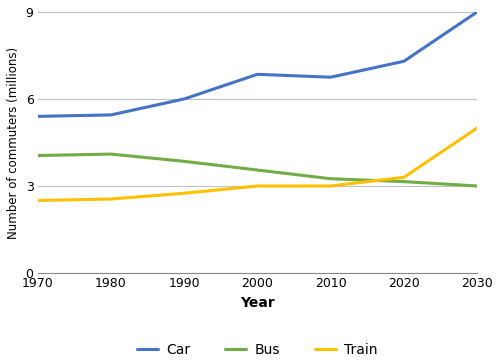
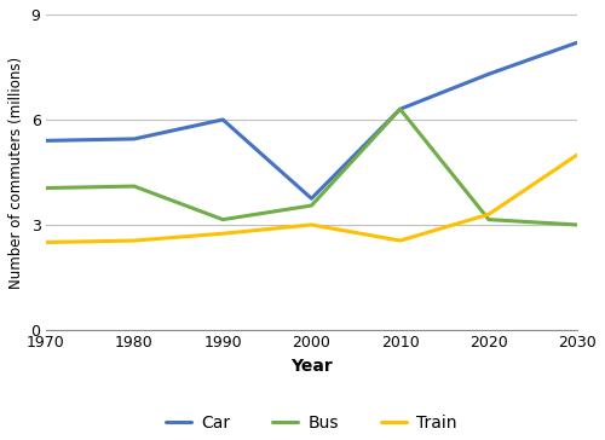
Bus/1990: 3.85 -> 3.15
Car/2000: 6.85 -> 3.75
Car/2010: 6.75 -> 6.30
Bus/2010: 3.25 -> 6.30
Train/2010: 3.00 -> 2.55
Car/2030: 9.00 -> 8.20
